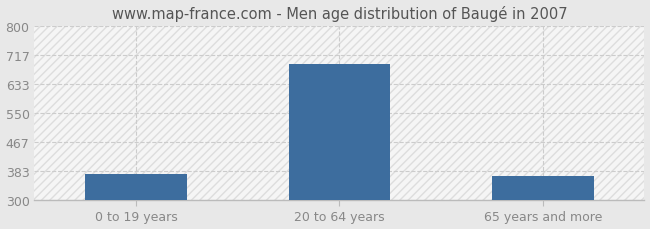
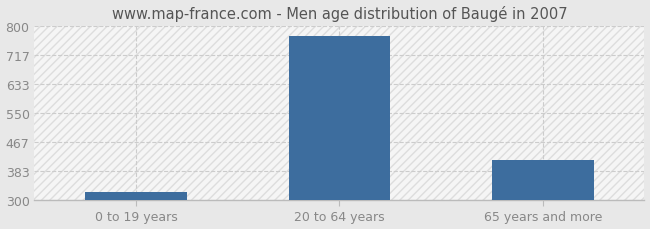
0 to 19 years: 375 -> 322
20 to 64 years: 690 -> 770
65 years and more: 370 -> 415
